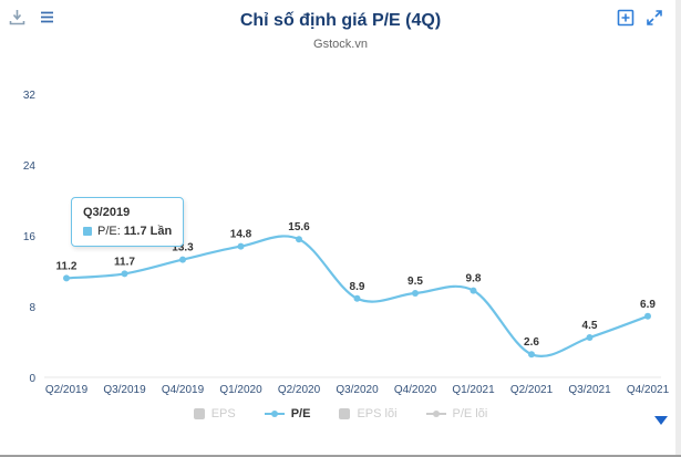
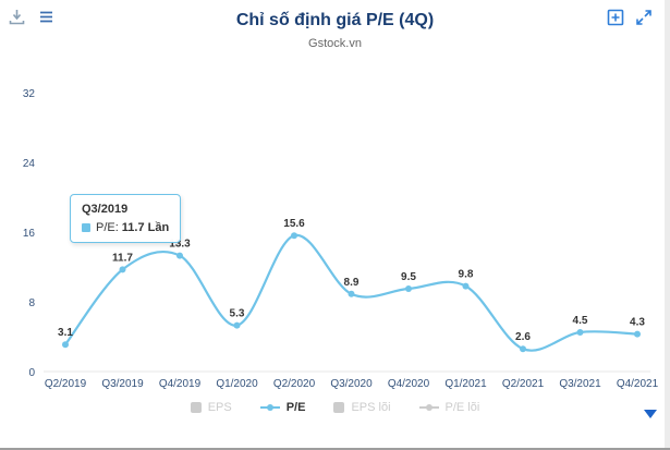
Q2/2019: 11.2 -> 3.1
Q1/2020: 14.8 -> 5.3
Q4/2021: 6.9 -> 4.3
